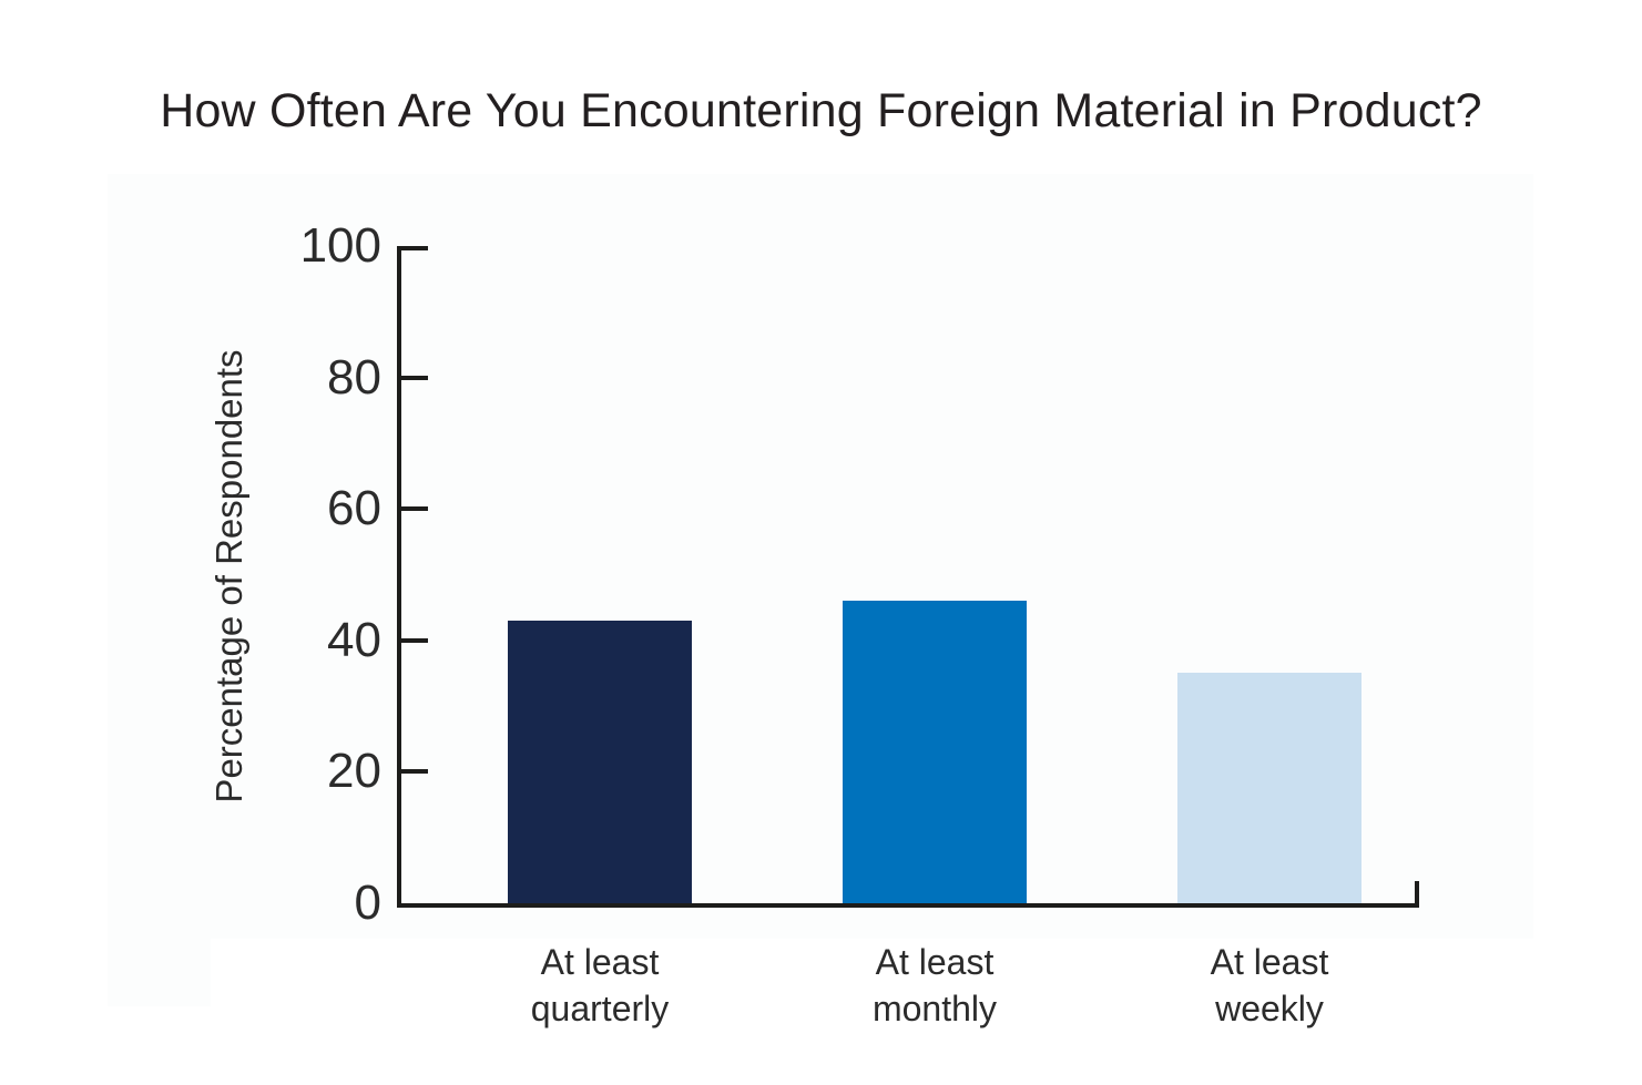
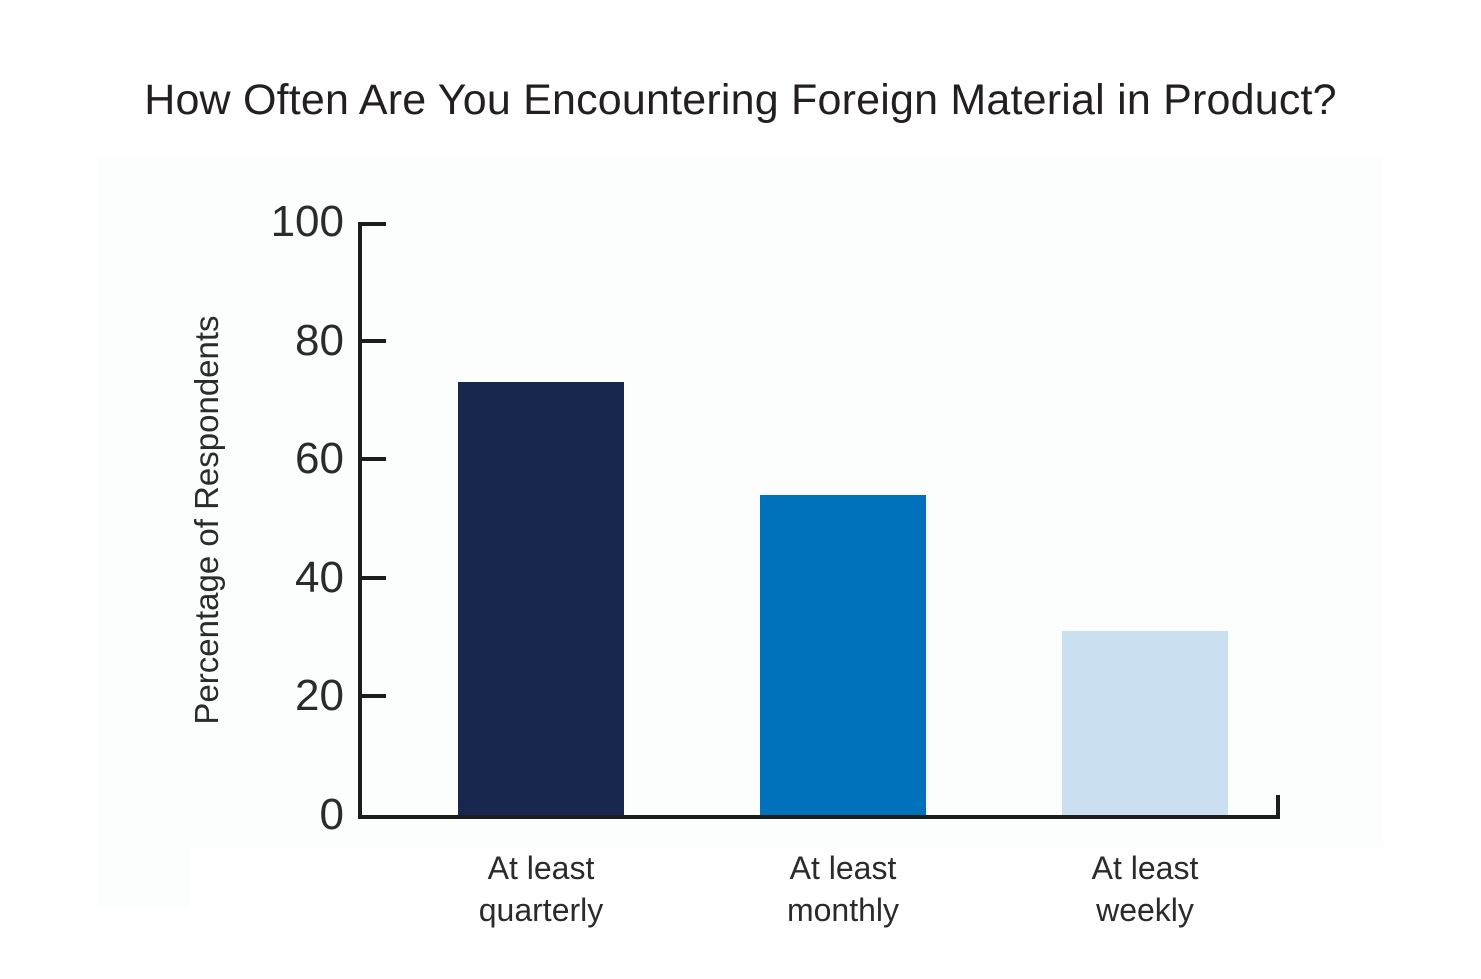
At least quarterly: 43 -> 73
At least monthly: 46 -> 54
At least weekly: 35 -> 31
